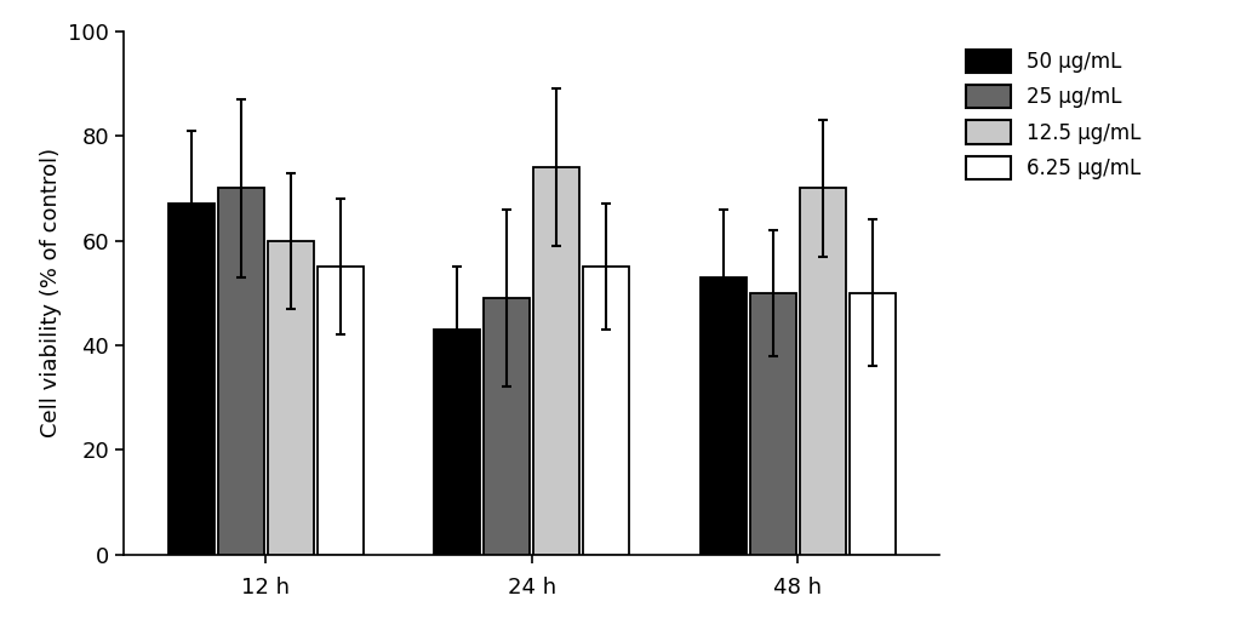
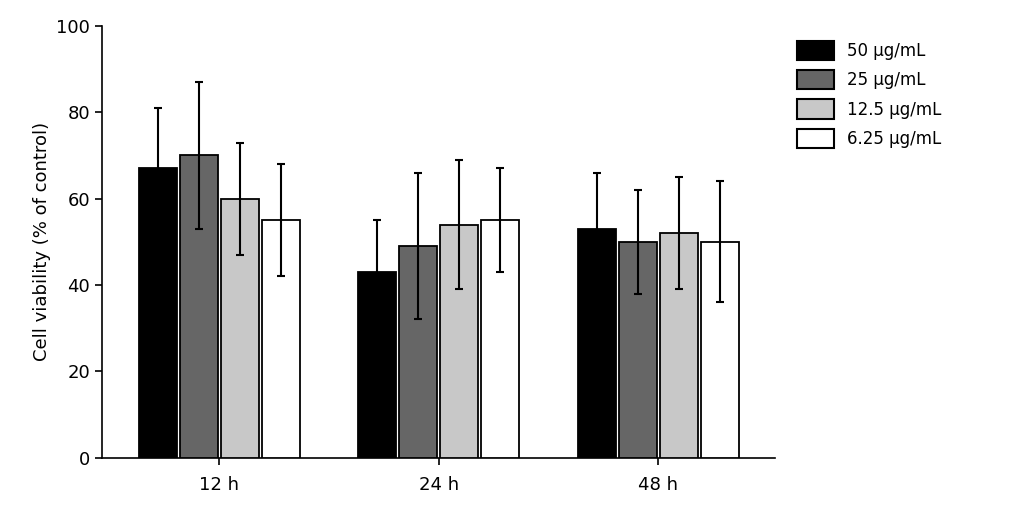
12.5 μg/mL/24 h: 74 -> 54
12.5 μg/mL/48 h: 70 -> 52
